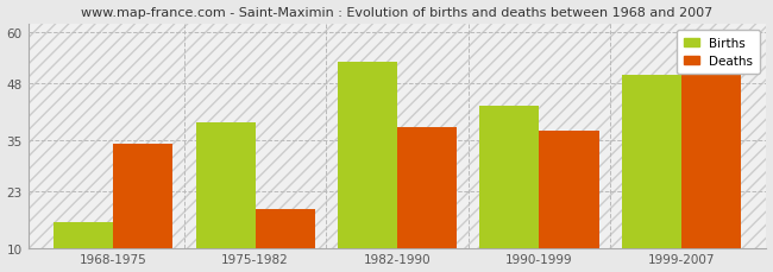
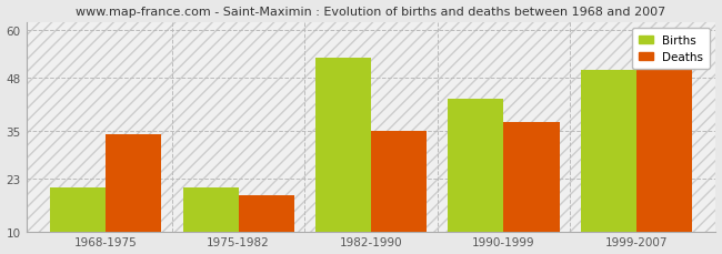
Births/1968-1975: 16 -> 21
Births/1975-1982: 39 -> 21
Deaths/1982-1990: 38 -> 35
